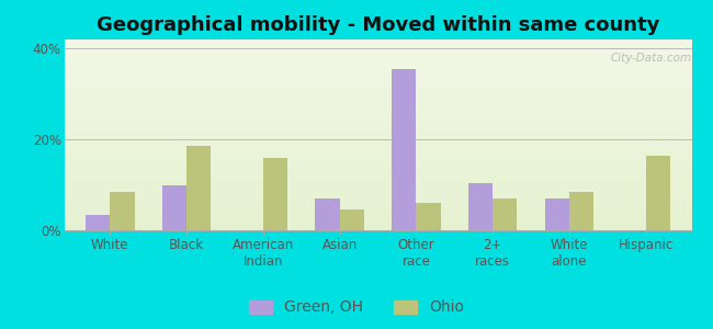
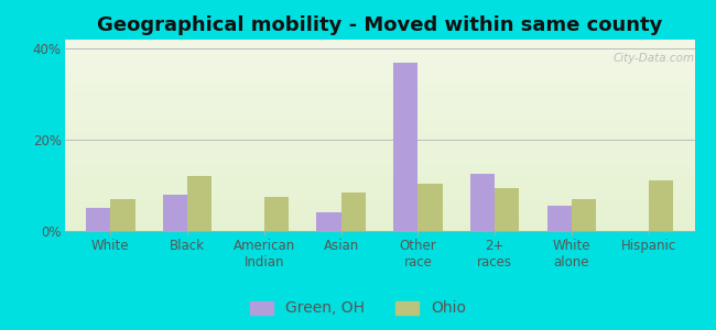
Green, OH/White: 3.5% -> 5.0%
Ohio/White: 8.5% -> 7.0%
Green, OH/Black: 10.0% -> 8.0%
Ohio/Black: 18.5% -> 12.0%
Ohio/American Indian: 16.0% -> 7.5%
Green, OH/Asian: 7.0% -> 4.0%
Ohio/Asian: 4.5% -> 8.5%
Green, OH/Other race: 35.5% -> 37.0%
Ohio/Other race: 6.0% -> 10.5%
Green, OH/2+ races: 10.5% -> 12.5%
Ohio/2+ races: 7.0% -> 9.5%
Green, OH/White alone: 7.0% -> 5.5%
Ohio/White alone: 8.5% -> 7.0%
Ohio/Hispanic: 16.5% -> 11.0%
